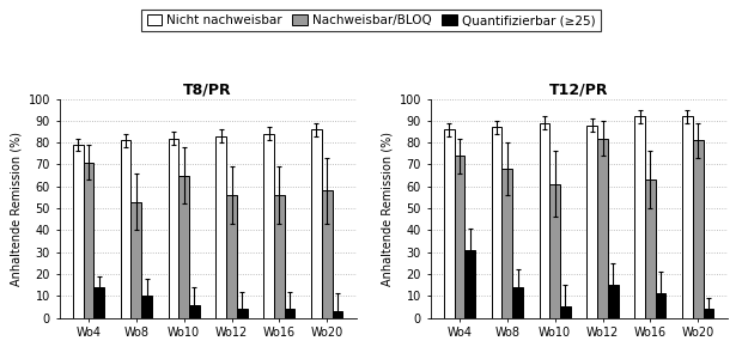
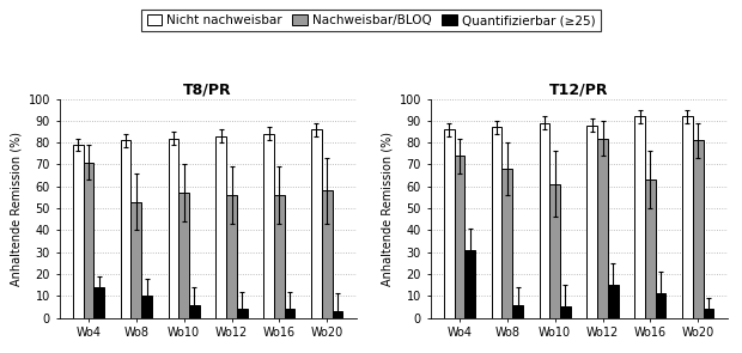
T8/PR/Nachweisbar/BLOQ/Wo10: 65 -> 57
T12/PR/Quantifizierbar (≥25)/Wo8: 14 -> 6
